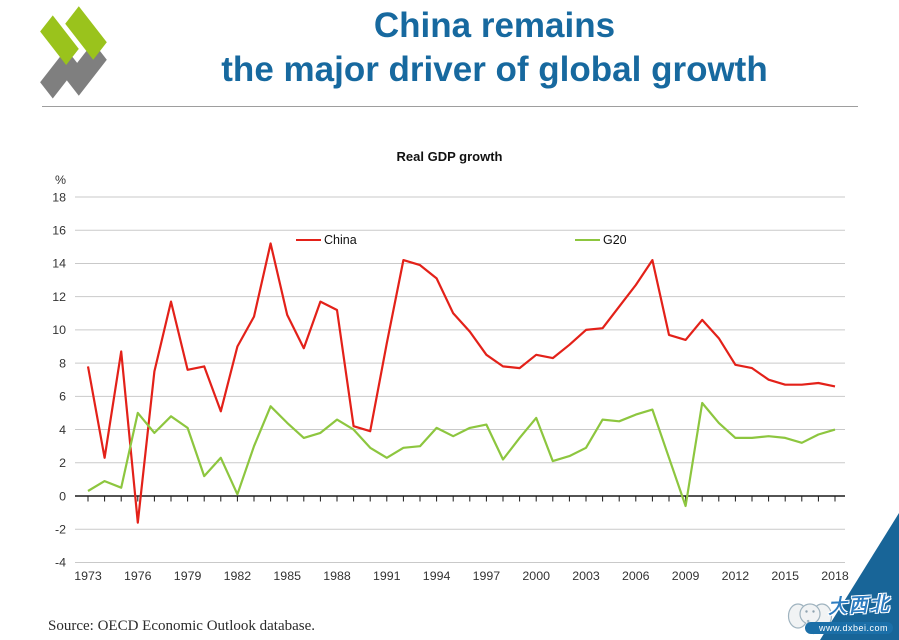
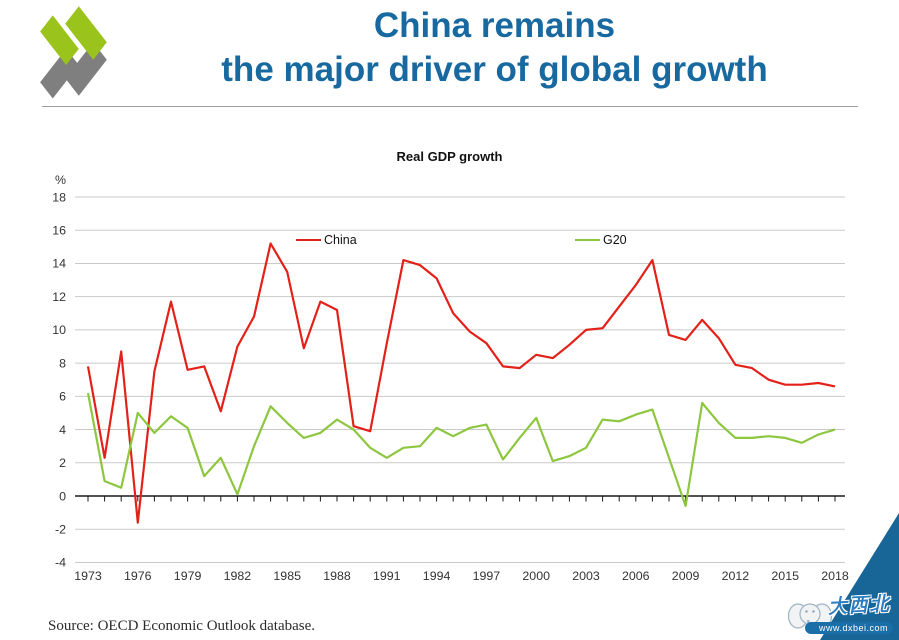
G20/1973: 0.3 -> 6.2
China/1985: 10.9 -> 13.5
China/1997: 8.5 -> 9.2
